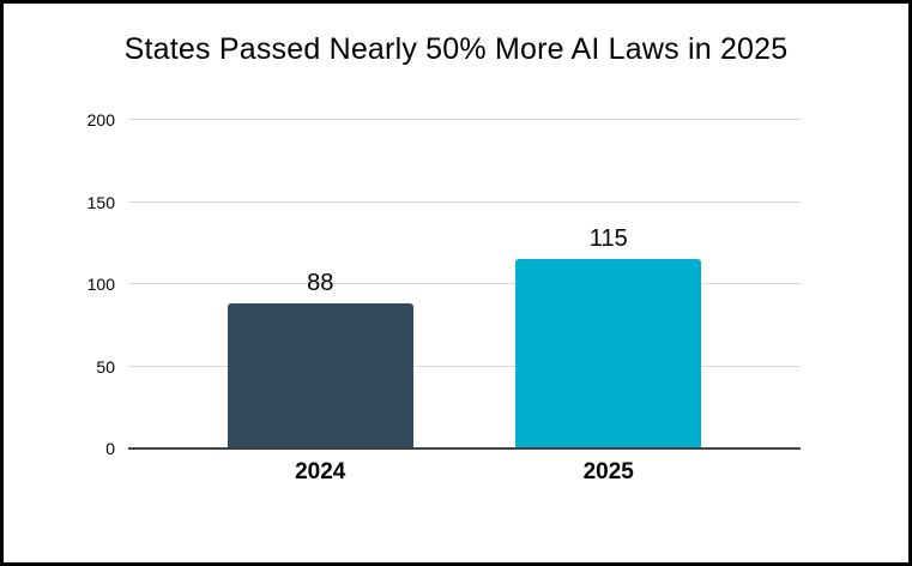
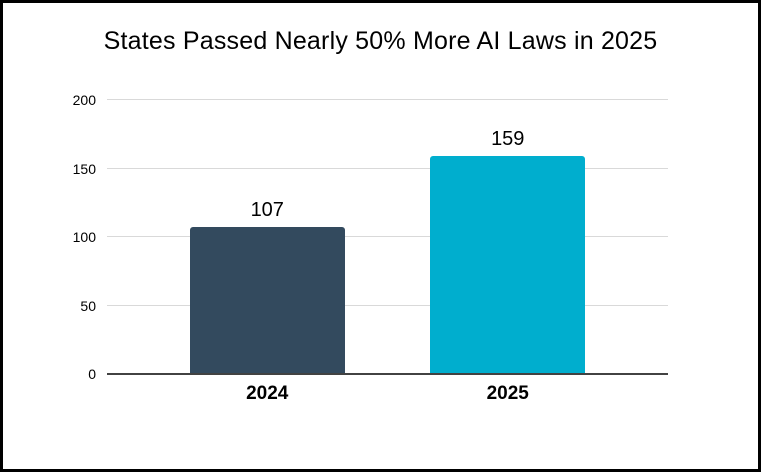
2024: 88 -> 107
2025: 115 -> 159
